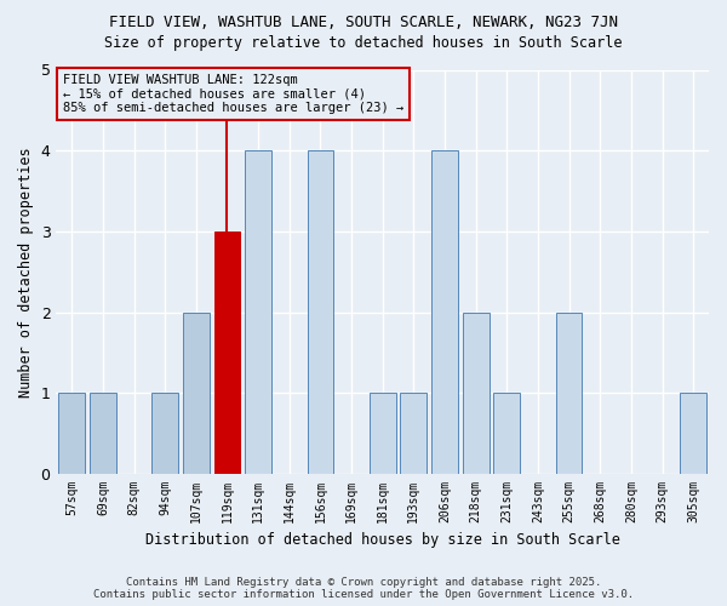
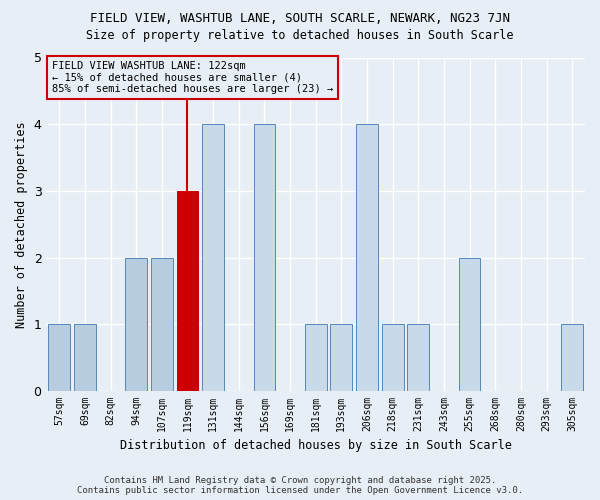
94sqm: 1 -> 2
218sqm: 2 -> 1
